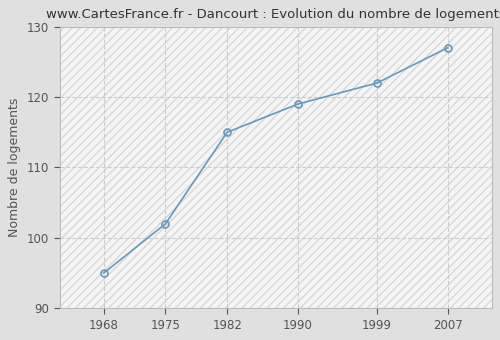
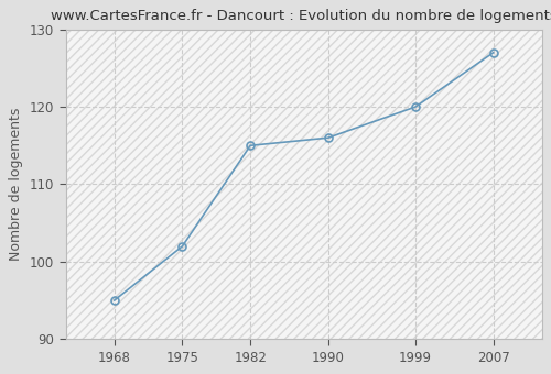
1990: 119 -> 116
1999: 122 -> 120
